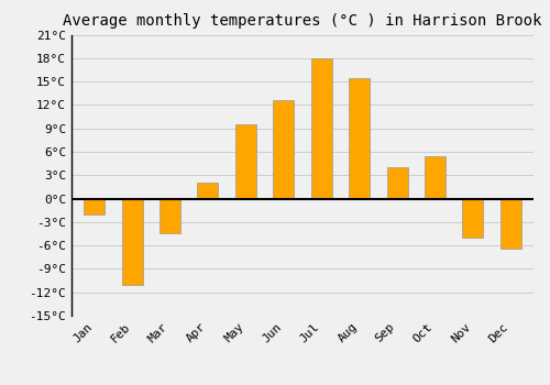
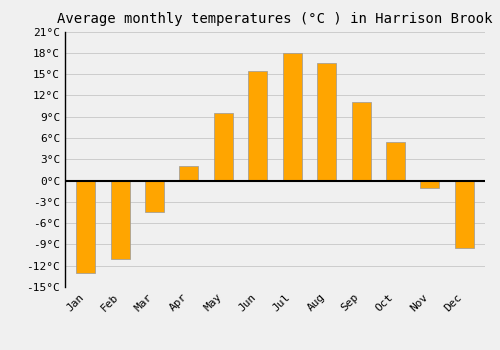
Jan: -2.0°C -> -13.0°C
Jun: 12.6°C -> 15.5°C
Aug: 15.4°C -> 16.5°C
Sep: 4.0°C -> 11.0°C
Nov: -5.0°C -> -1.0°C
Dec: -6.4°C -> -9.5°C
